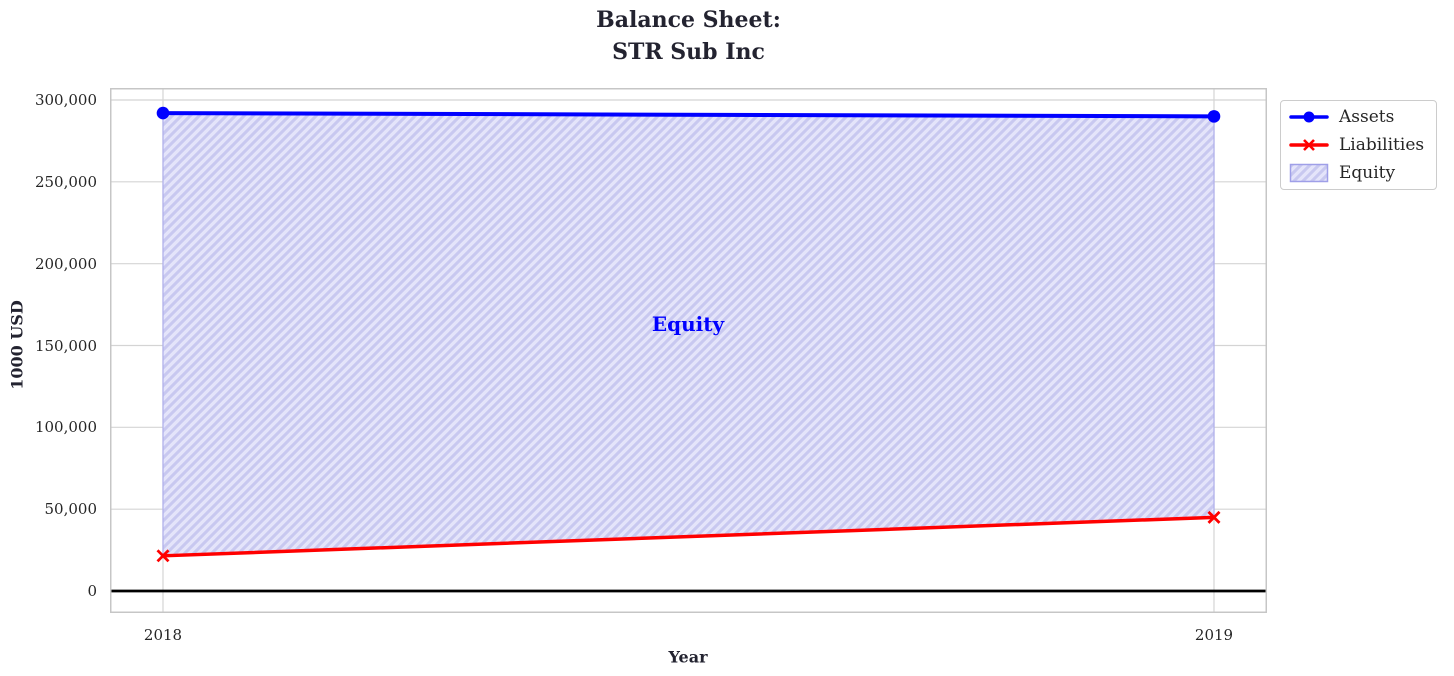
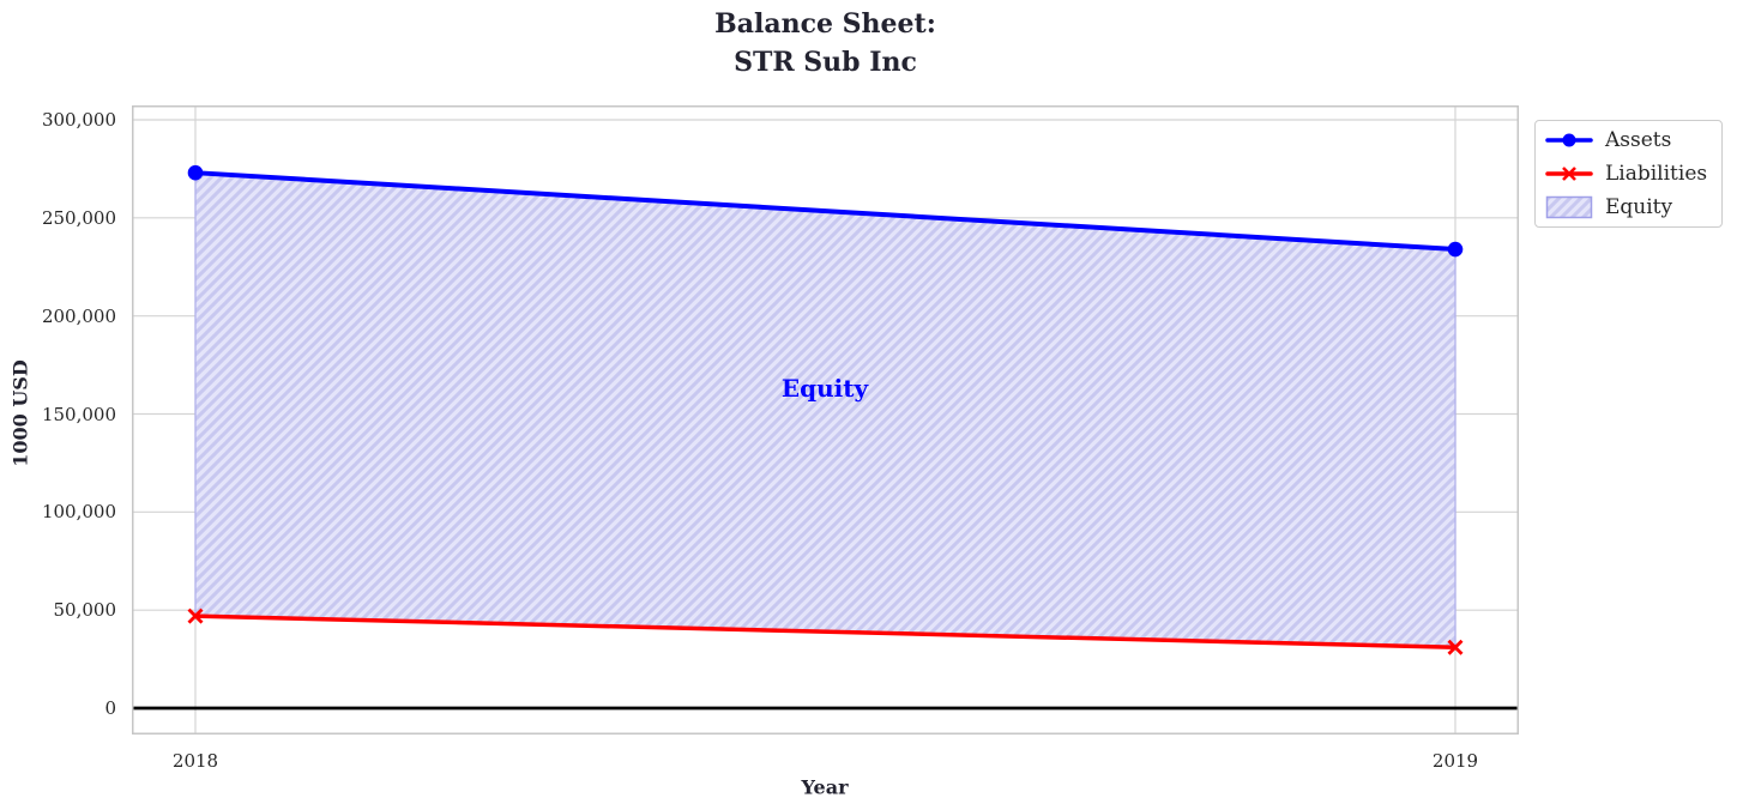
Assets/2018: 292000 -> 273000
Liabilities/2018: 22000 -> 47000
Assets/2019: 290000 -> 234000
Liabilities/2019: 45000 -> 31000
